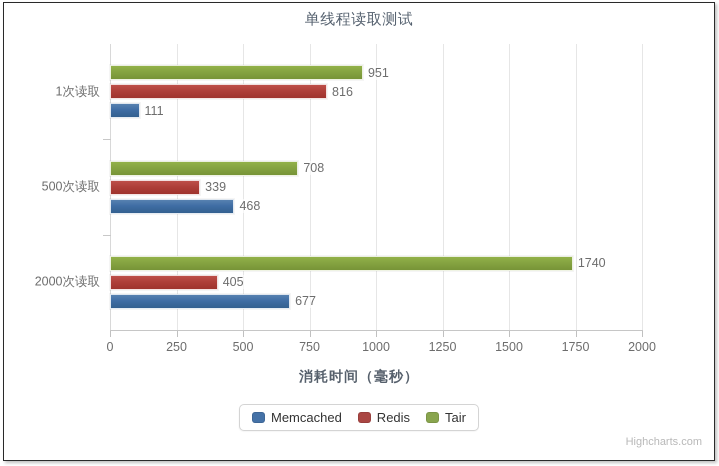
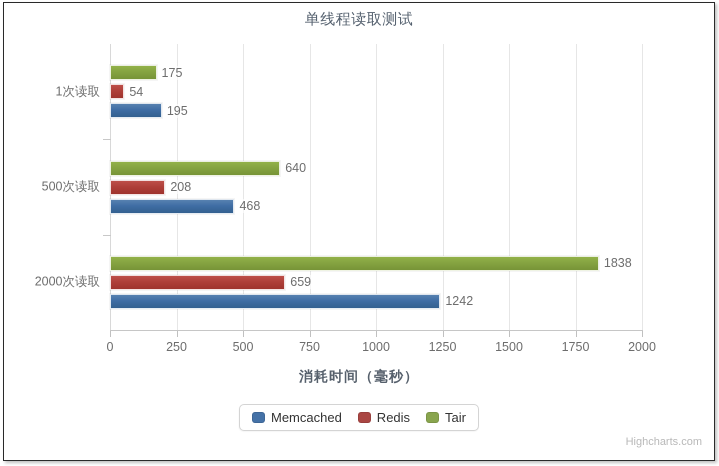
Memcached/1次读取: 111 -> 195
Redis/1次读取: 816 -> 54
Tair/1次读取: 951 -> 175
Redis/500次读取: 339 -> 208
Tair/500次读取: 708 -> 640
Memcached/2000次读取: 677 -> 1242
Redis/2000次读取: 405 -> 659
Tair/2000次读取: 1740 -> 1838
